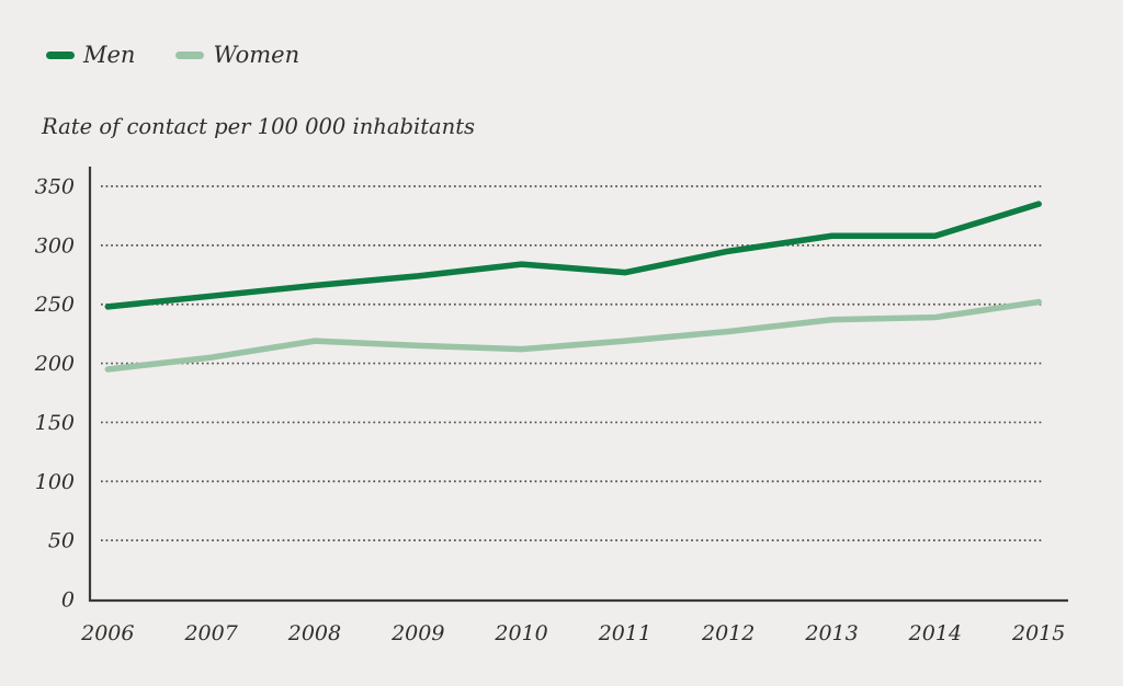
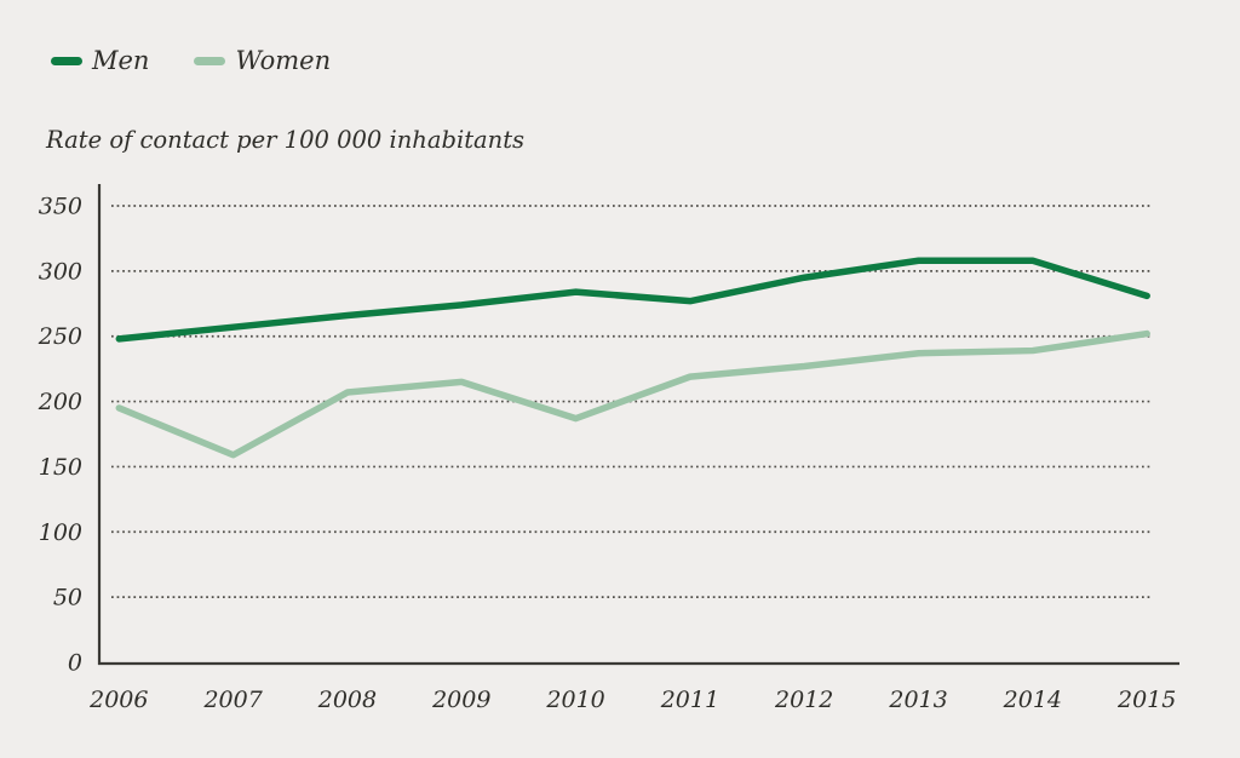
Women/2007: 205 -> 159
Women/2008: 219 -> 207
Women/2010: 212 -> 187
Men/2015: 335 -> 281
